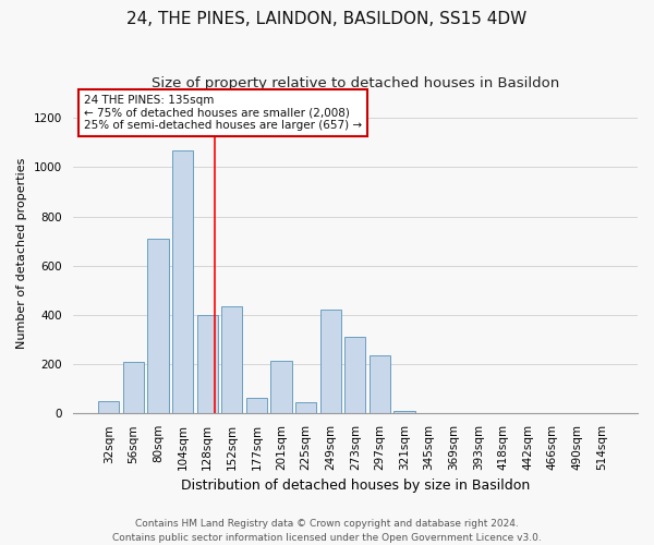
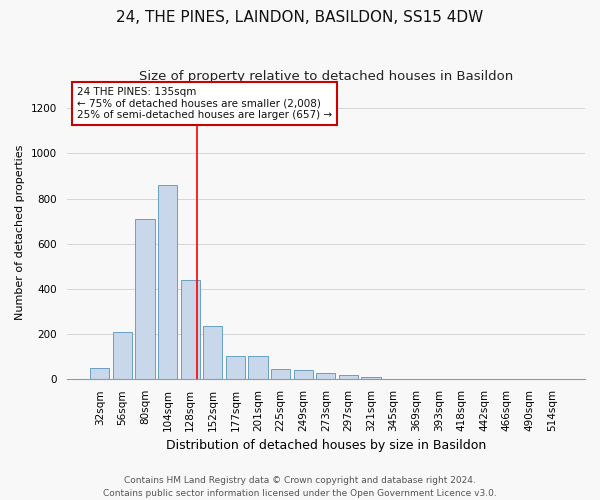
104sqm: 1070 -> 860
128sqm: 400 -> 440
152sqm: 435 -> 235
177sqm: 65 -> 105
201sqm: 215 -> 105
249sqm: 420 -> 40
273sqm: 310 -> 30
297sqm: 235 -> 20
